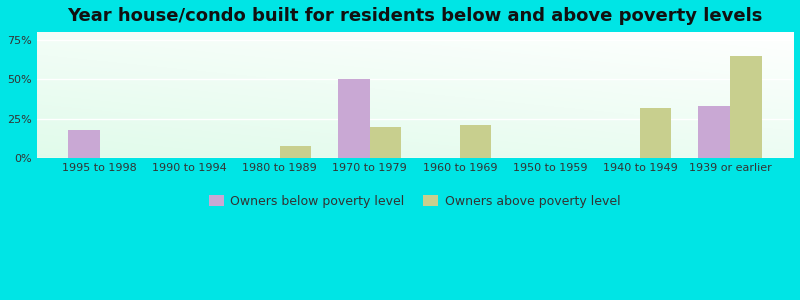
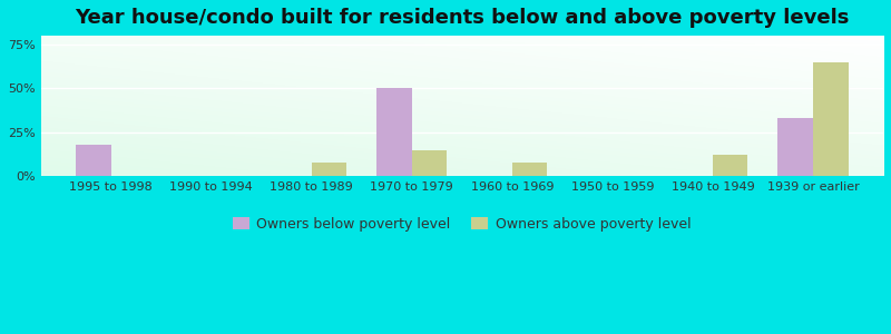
Owners above poverty level/1970 to 1979: 20% -> 15%
Owners above poverty level/1960 to 1969: 21% -> 8%
Owners above poverty level/1940 to 1949: 32% -> 12%
